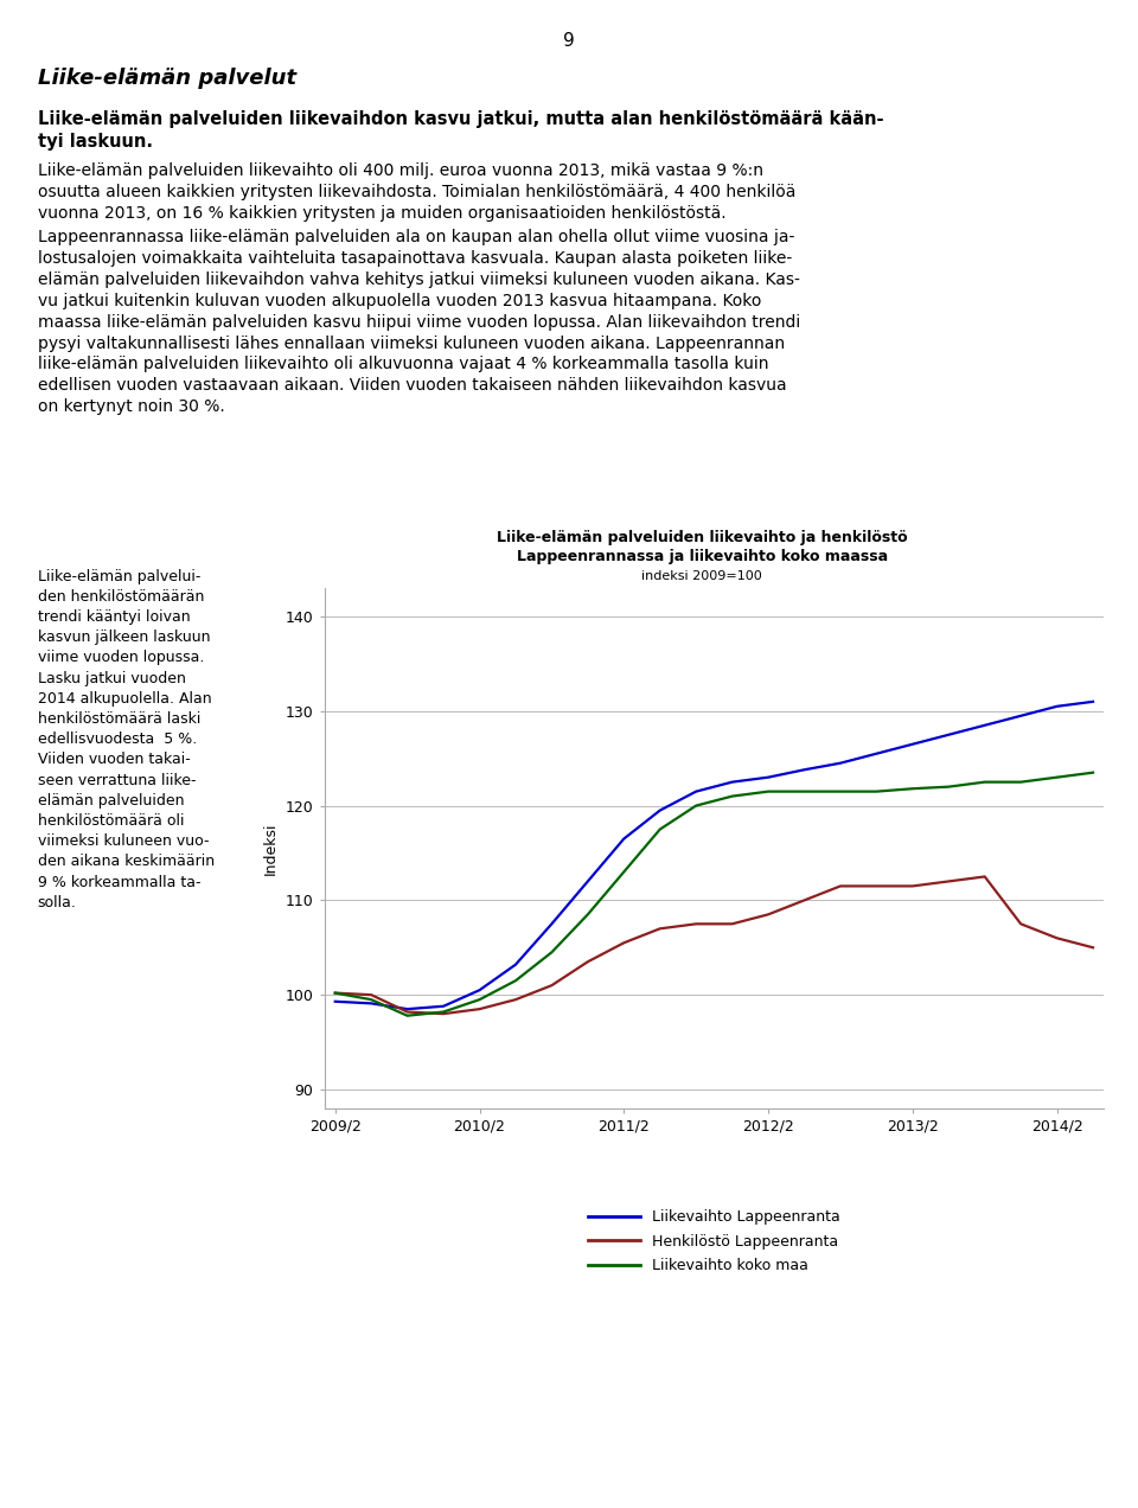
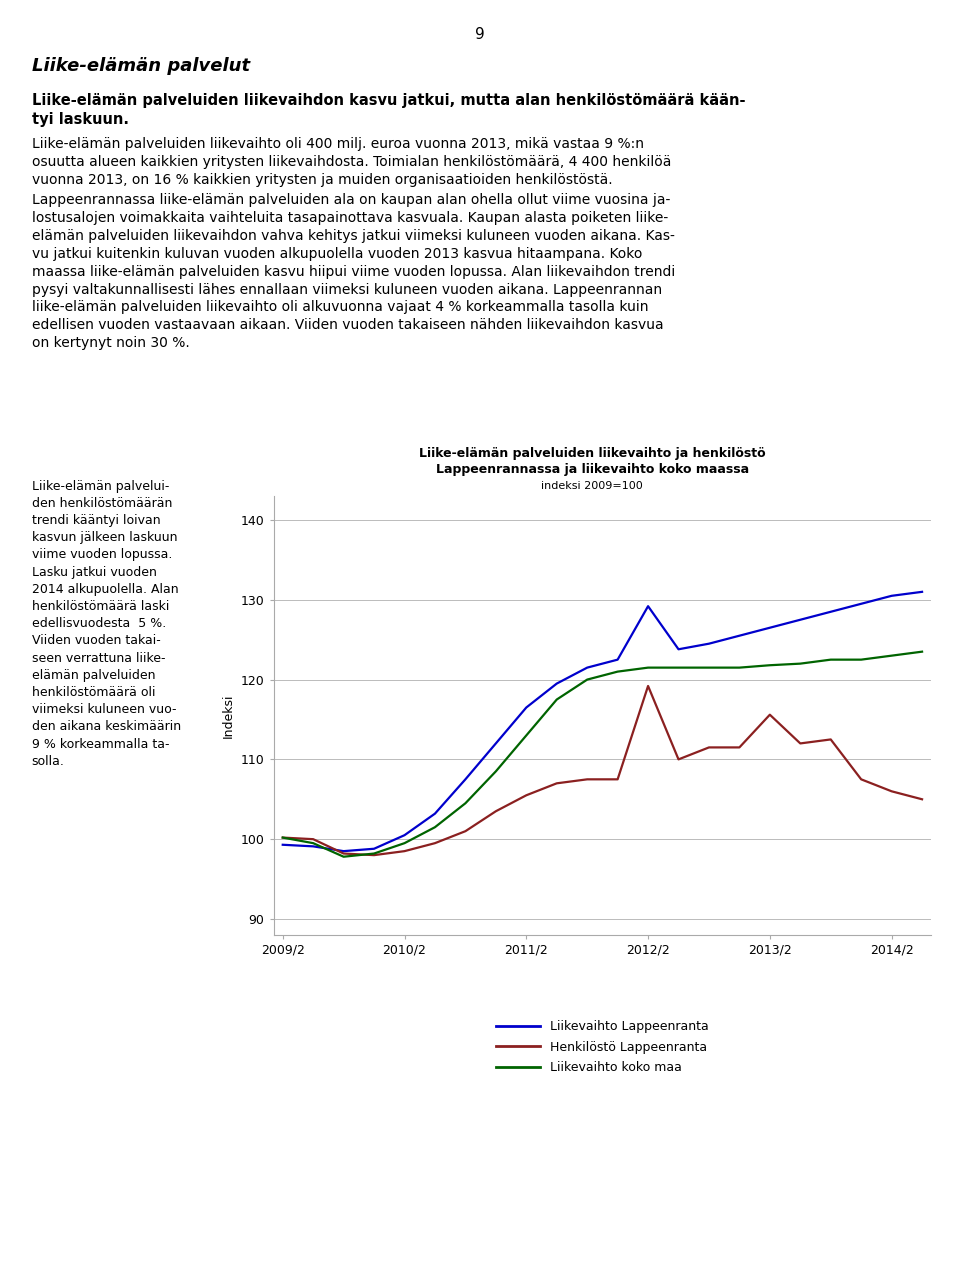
Liikevaihto Lappeenranta/2012/2: 123.0 -> 129.2
Henkilöstö Lappeenranta/2012/2: 108.5 -> 119.2
Henkilöstö Lappeenranta/2013/2: 111.5 -> 115.6
